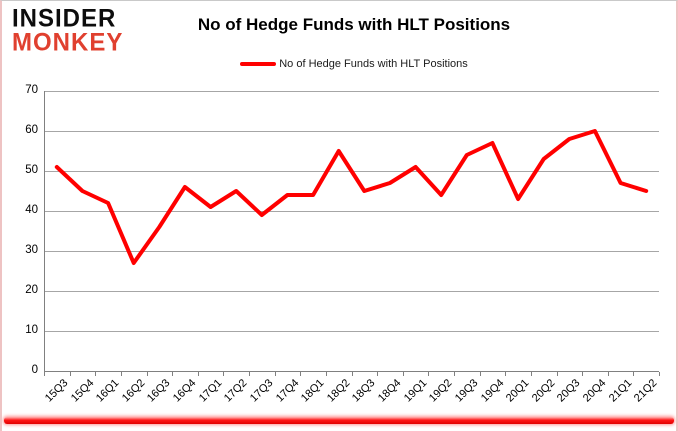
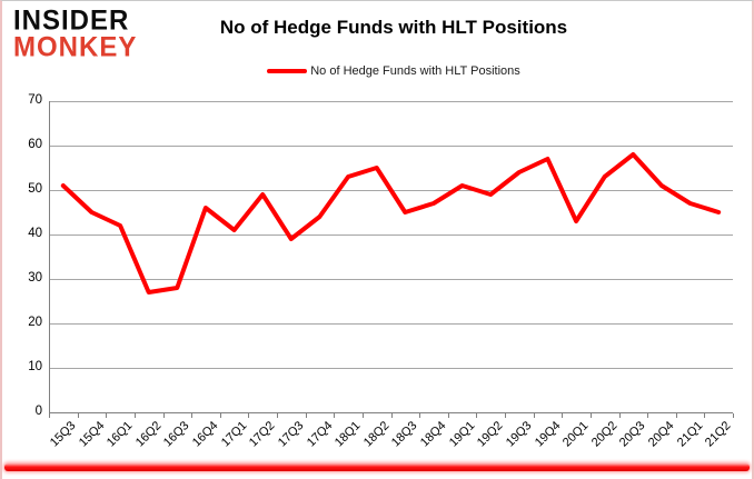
16Q3: 36 -> 28
17Q2: 45 -> 49
18Q1: 44 -> 53
19Q2: 44 -> 49
20Q4: 60 -> 51
